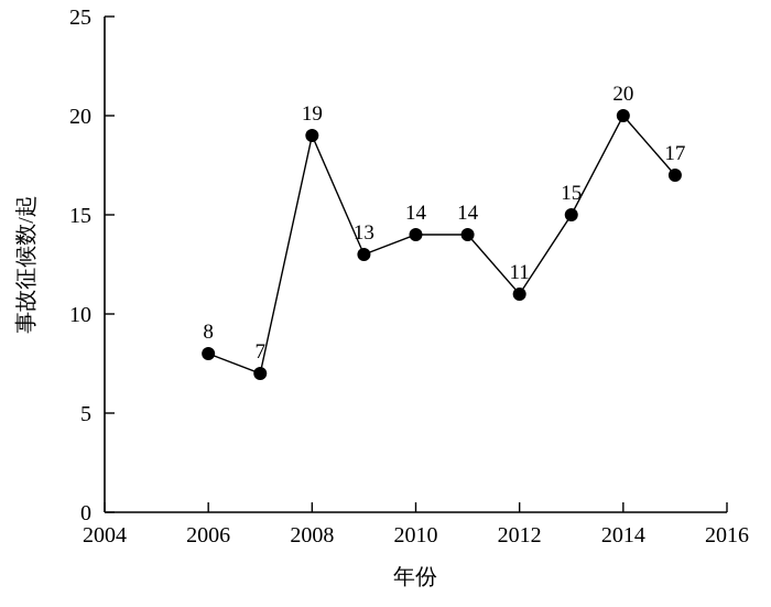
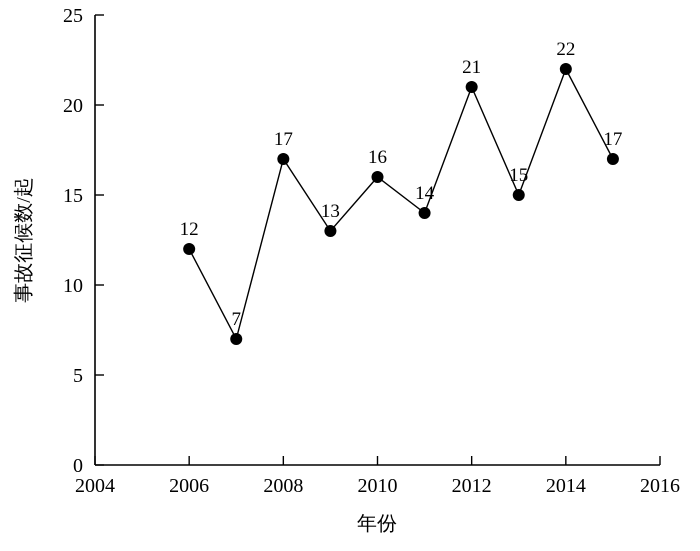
2006: 8 -> 12
2008: 19 -> 17
2010: 14 -> 16
2012: 11 -> 21
2014: 20 -> 22
